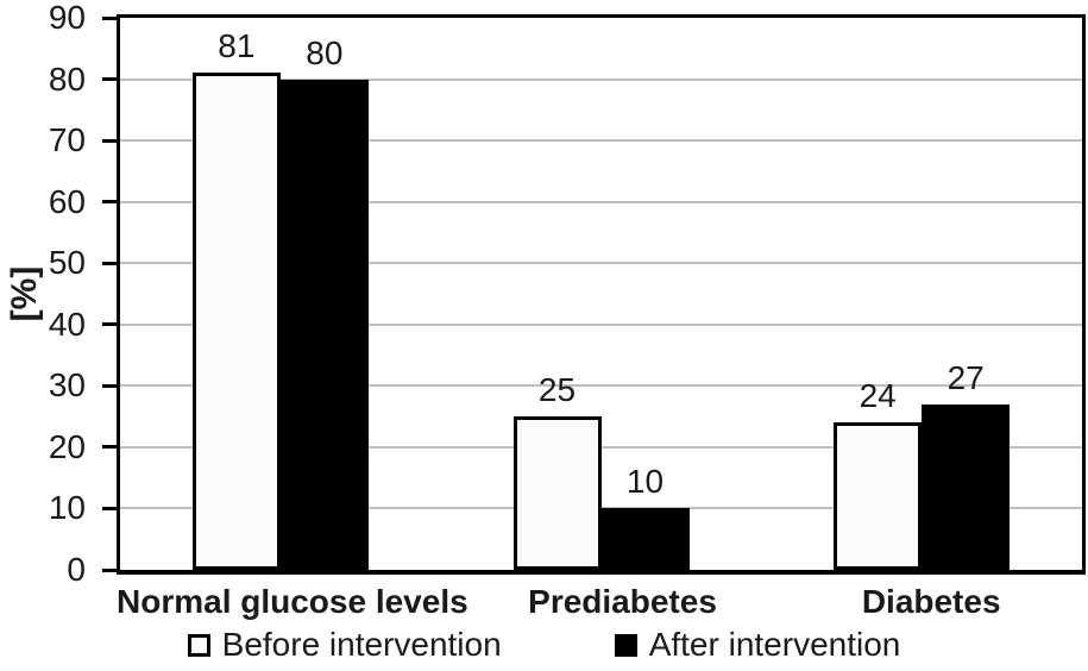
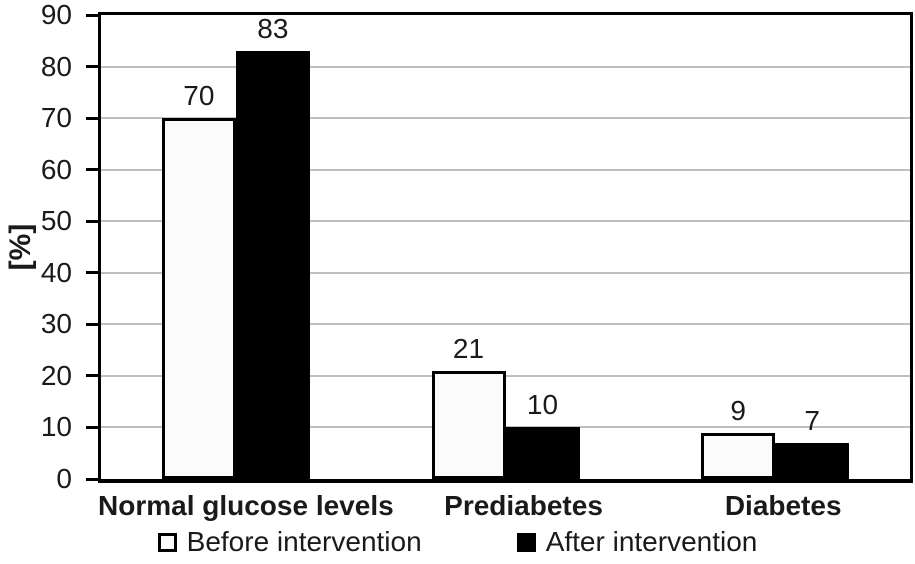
Before intervention/Normal glucose levels: 81 -> 70
After intervention/Normal glucose levels: 80 -> 83
Before intervention/Prediabetes: 25 -> 21
Before intervention/Diabetes: 24 -> 9
After intervention/Diabetes: 27 -> 7
